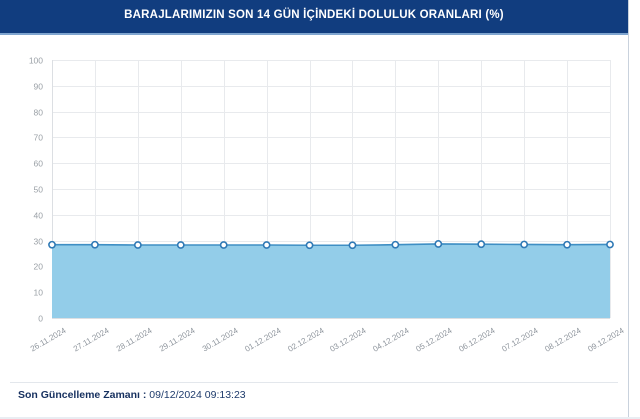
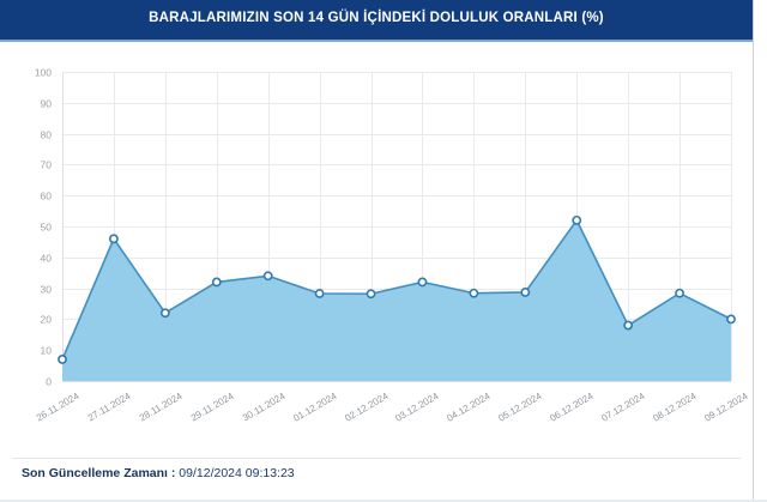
26.11.2024: 28 -> 7
27.11.2024: 28 -> 46
28.11.2024: 28 -> 22
29.11.2024: 28 -> 32
30.11.2024: 28 -> 34
03.12.2024: 28 -> 32
06.12.2024: 29 -> 52
07.12.2024: 28 -> 18
09.12.2024: 28 -> 20
